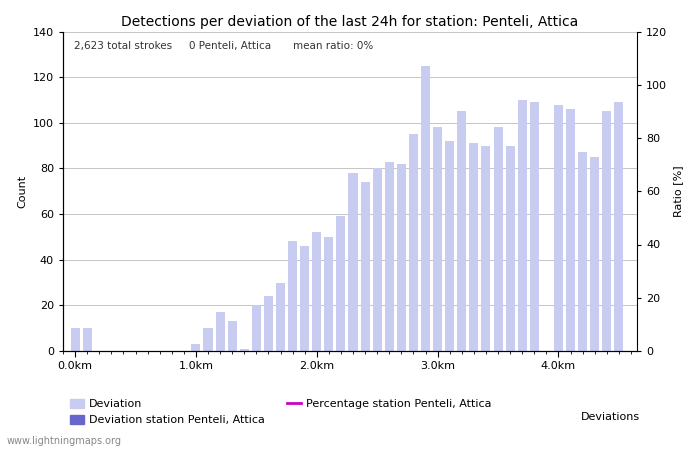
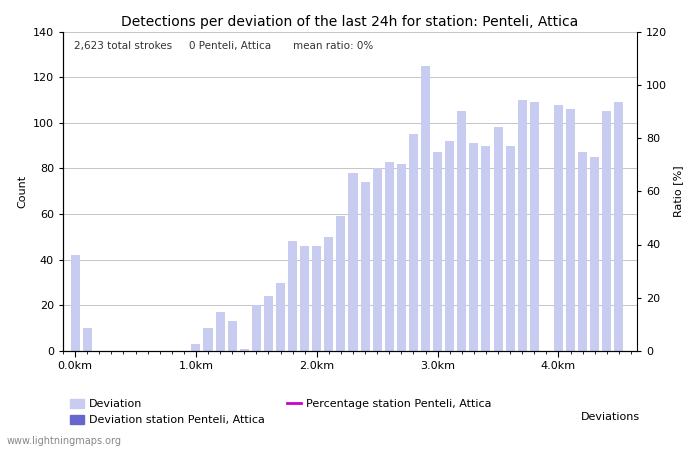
0.0km: 10 -> 42
2.0km: 52 -> 46
3.0km: 98 -> 87
